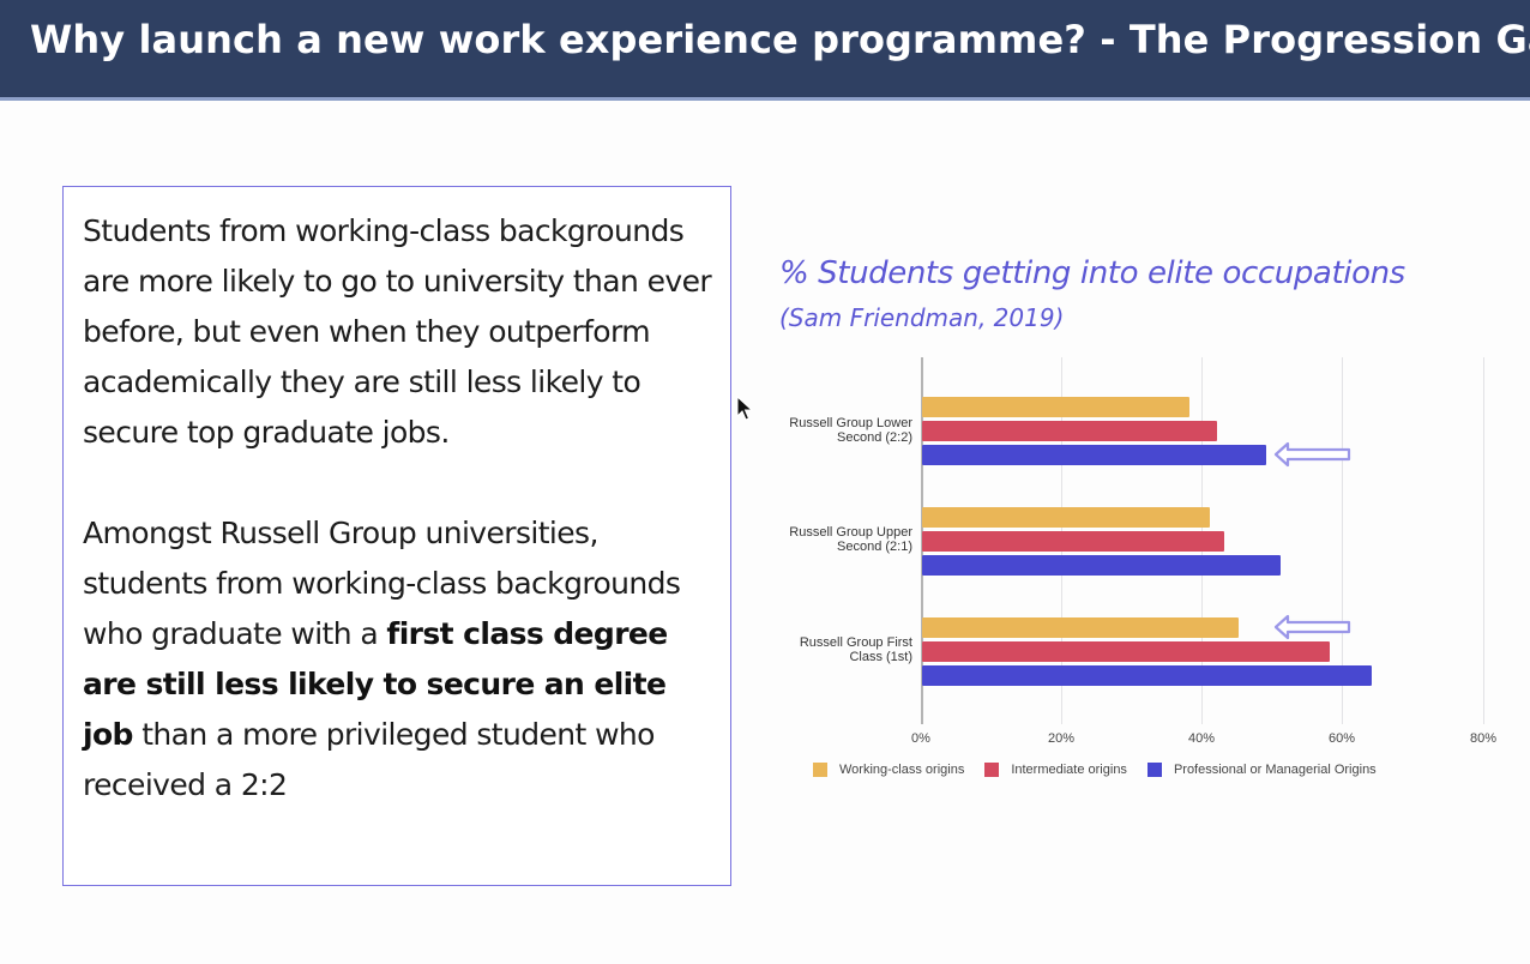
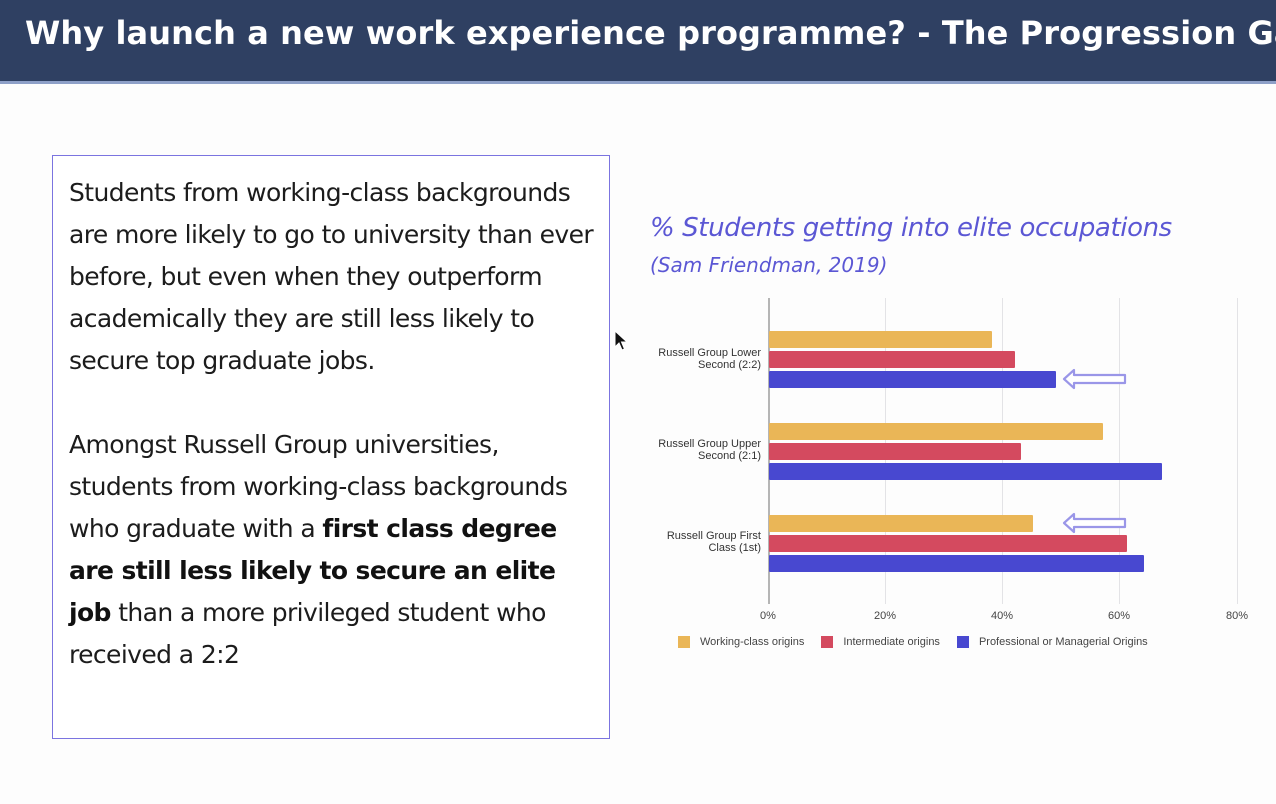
Working-class origins/Russell Group Upper Second (2:1): 41% -> 57%
Professional or Managerial Origins/Russell Group Upper Second (2:1): 51% -> 67%
Intermediate origins/Russell Group First Class (1st): 58% -> 61%
